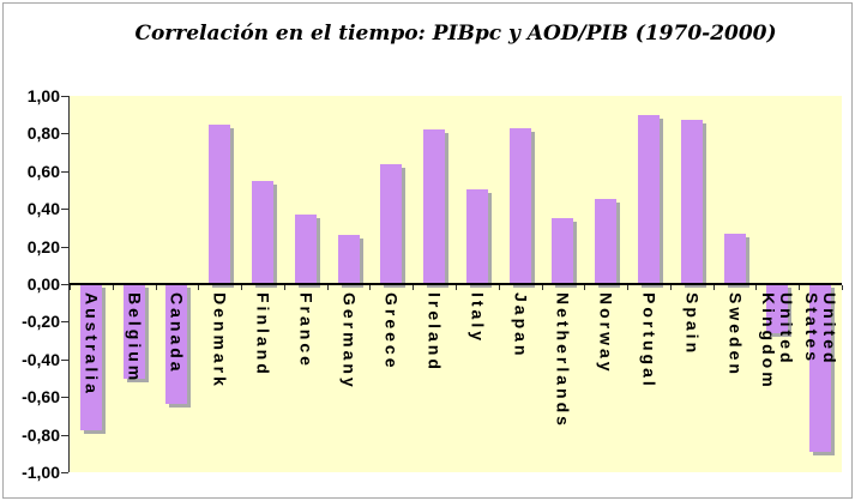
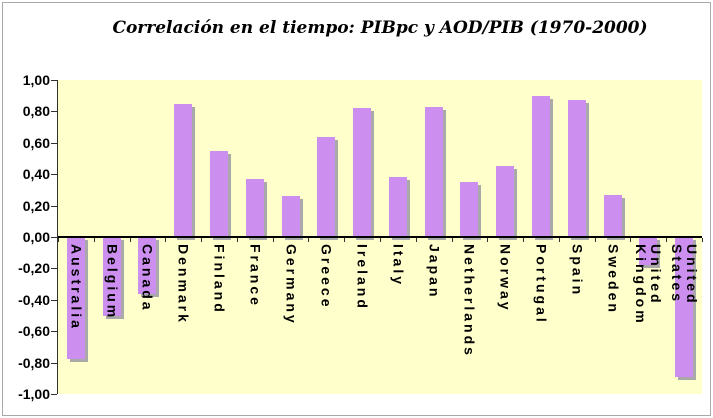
Canada: -0,64 -> -0,36
Italy: 0,50 -> 0,38
United Kingdom: -0,26 -> -0,18
